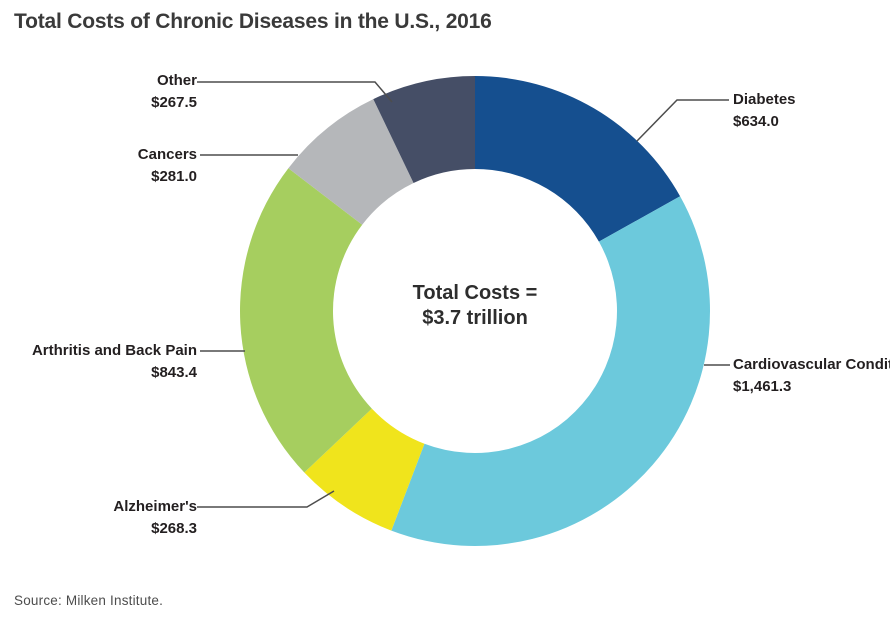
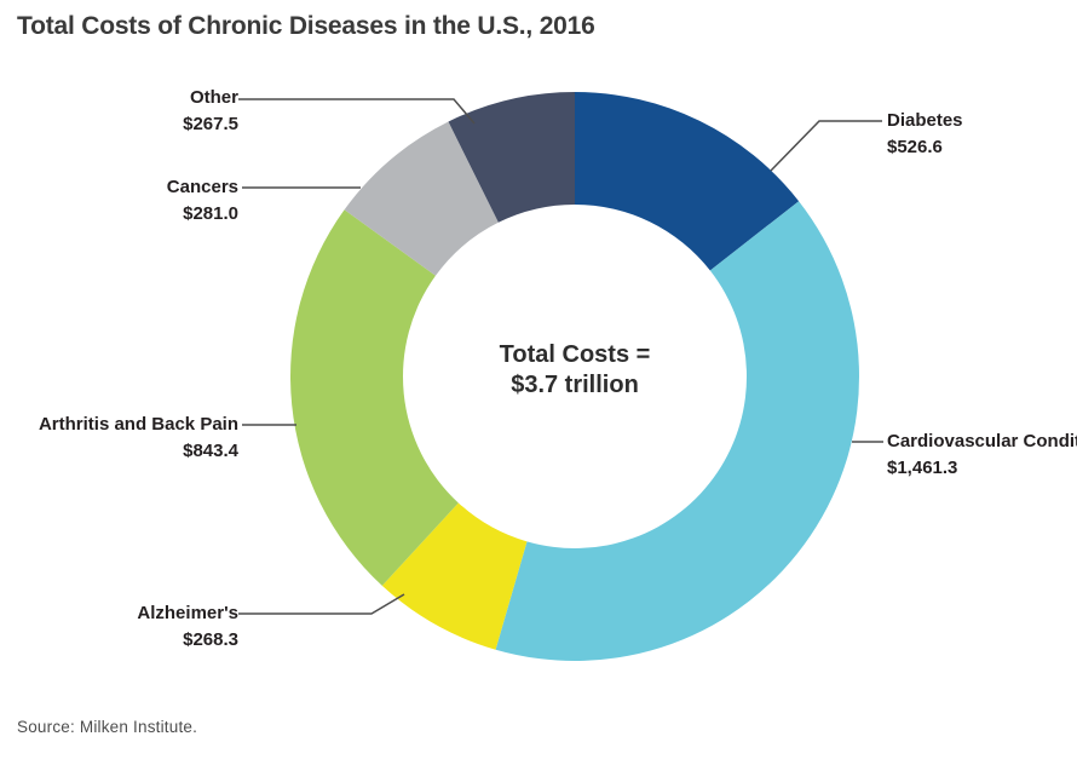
Diabetes: $634.0 -> $526.6
